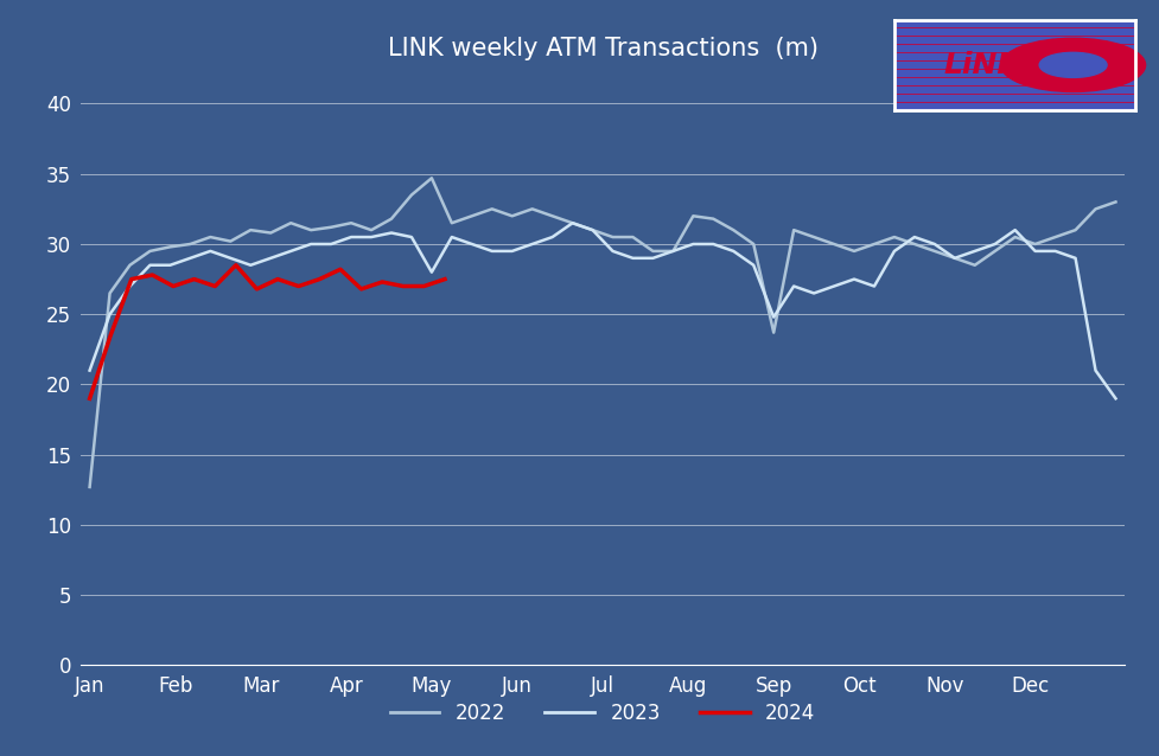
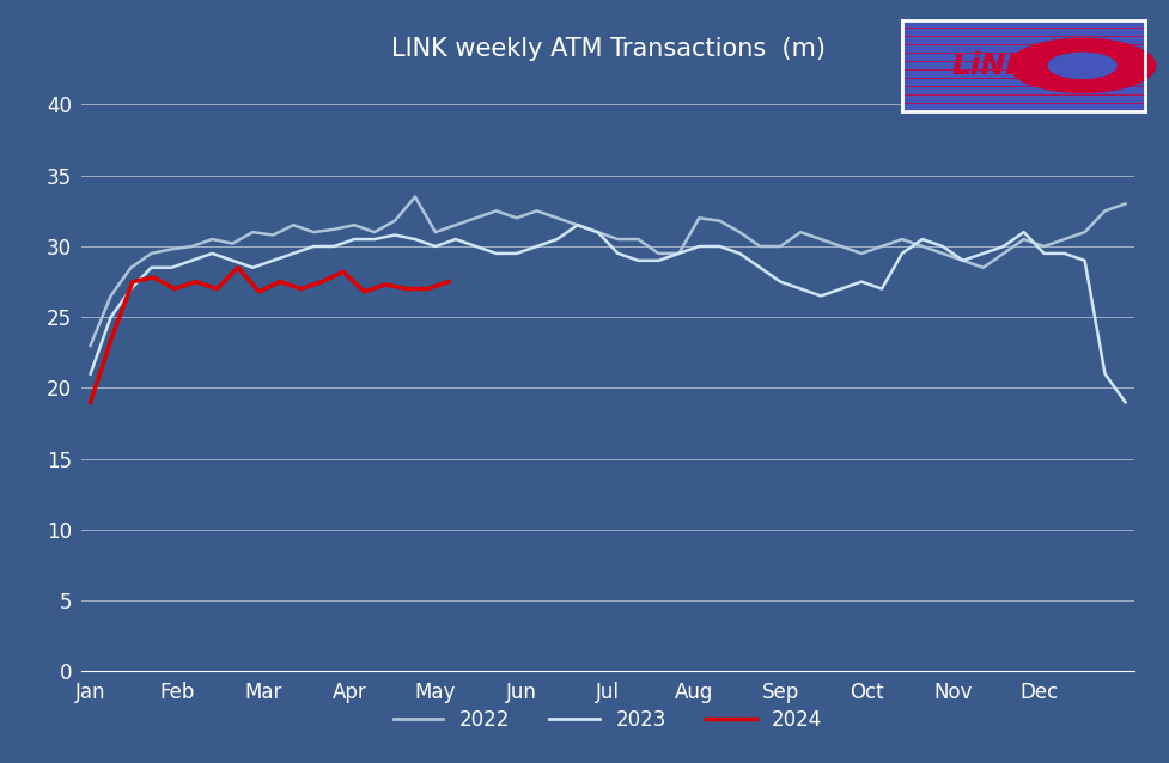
2022/Jan: 12.7 -> 23.0
2022/May: 34.7 -> 31.0
2023/May: 28.0 -> 30.0
2022/Sep: 23.7 -> 30.0
2023/Sep: 24.8 -> 27.5
